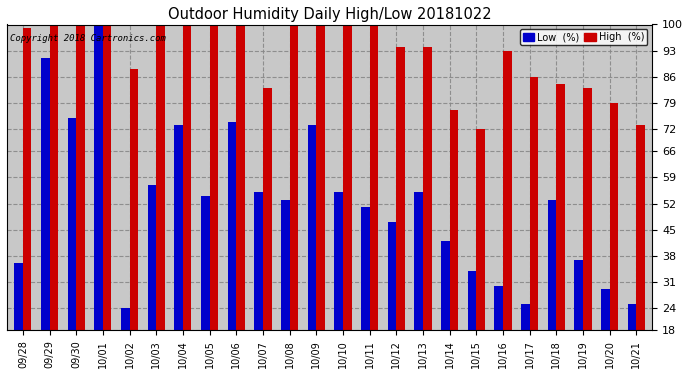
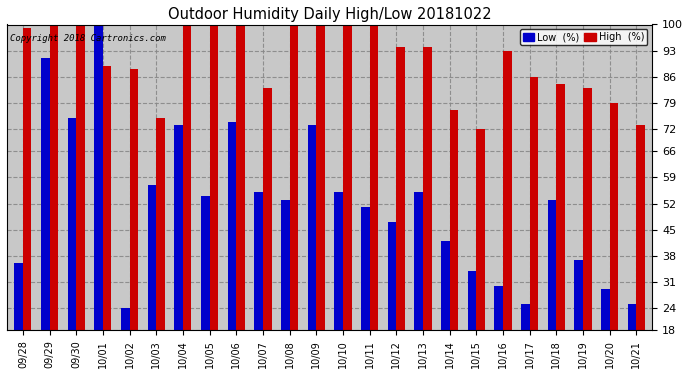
High (%)/10/01: 100 -> 89
High (%)/10/03: 100 -> 75
